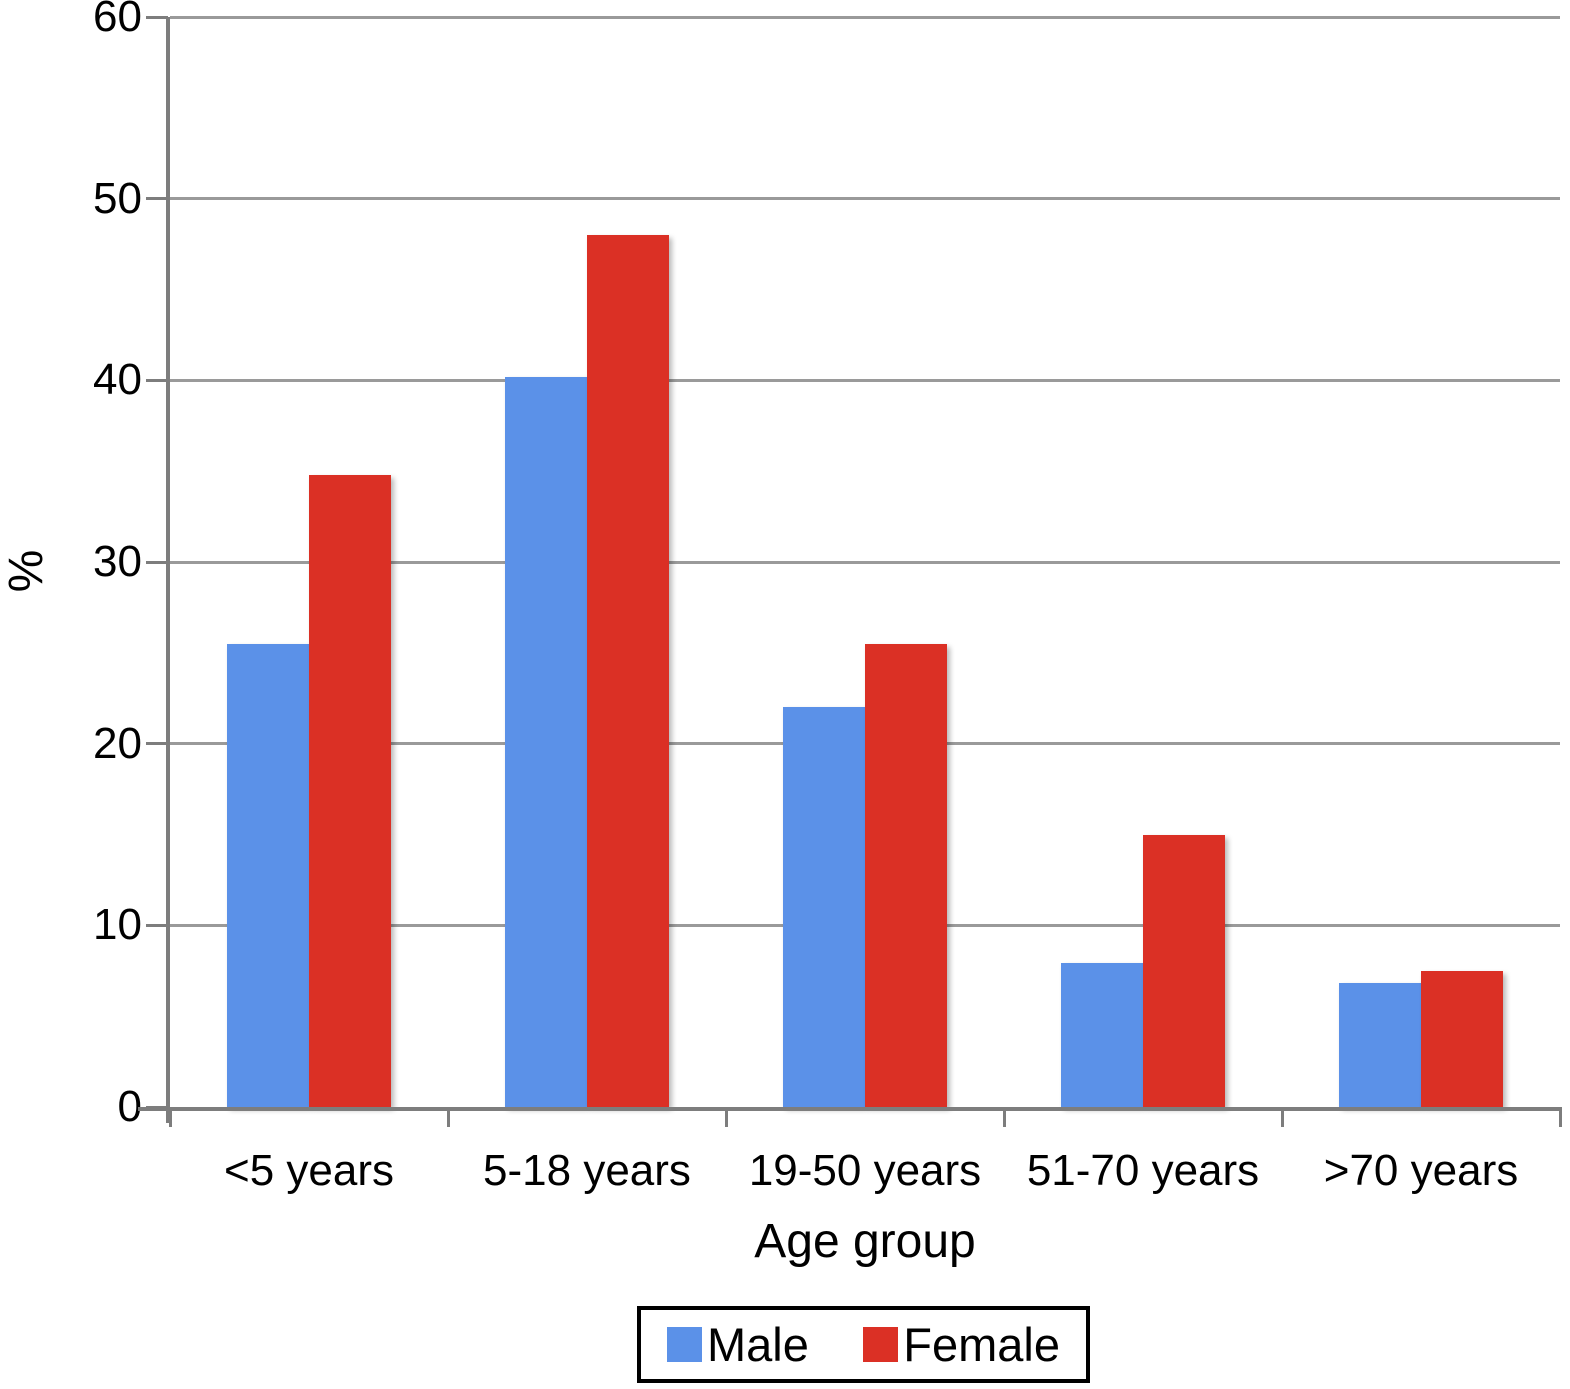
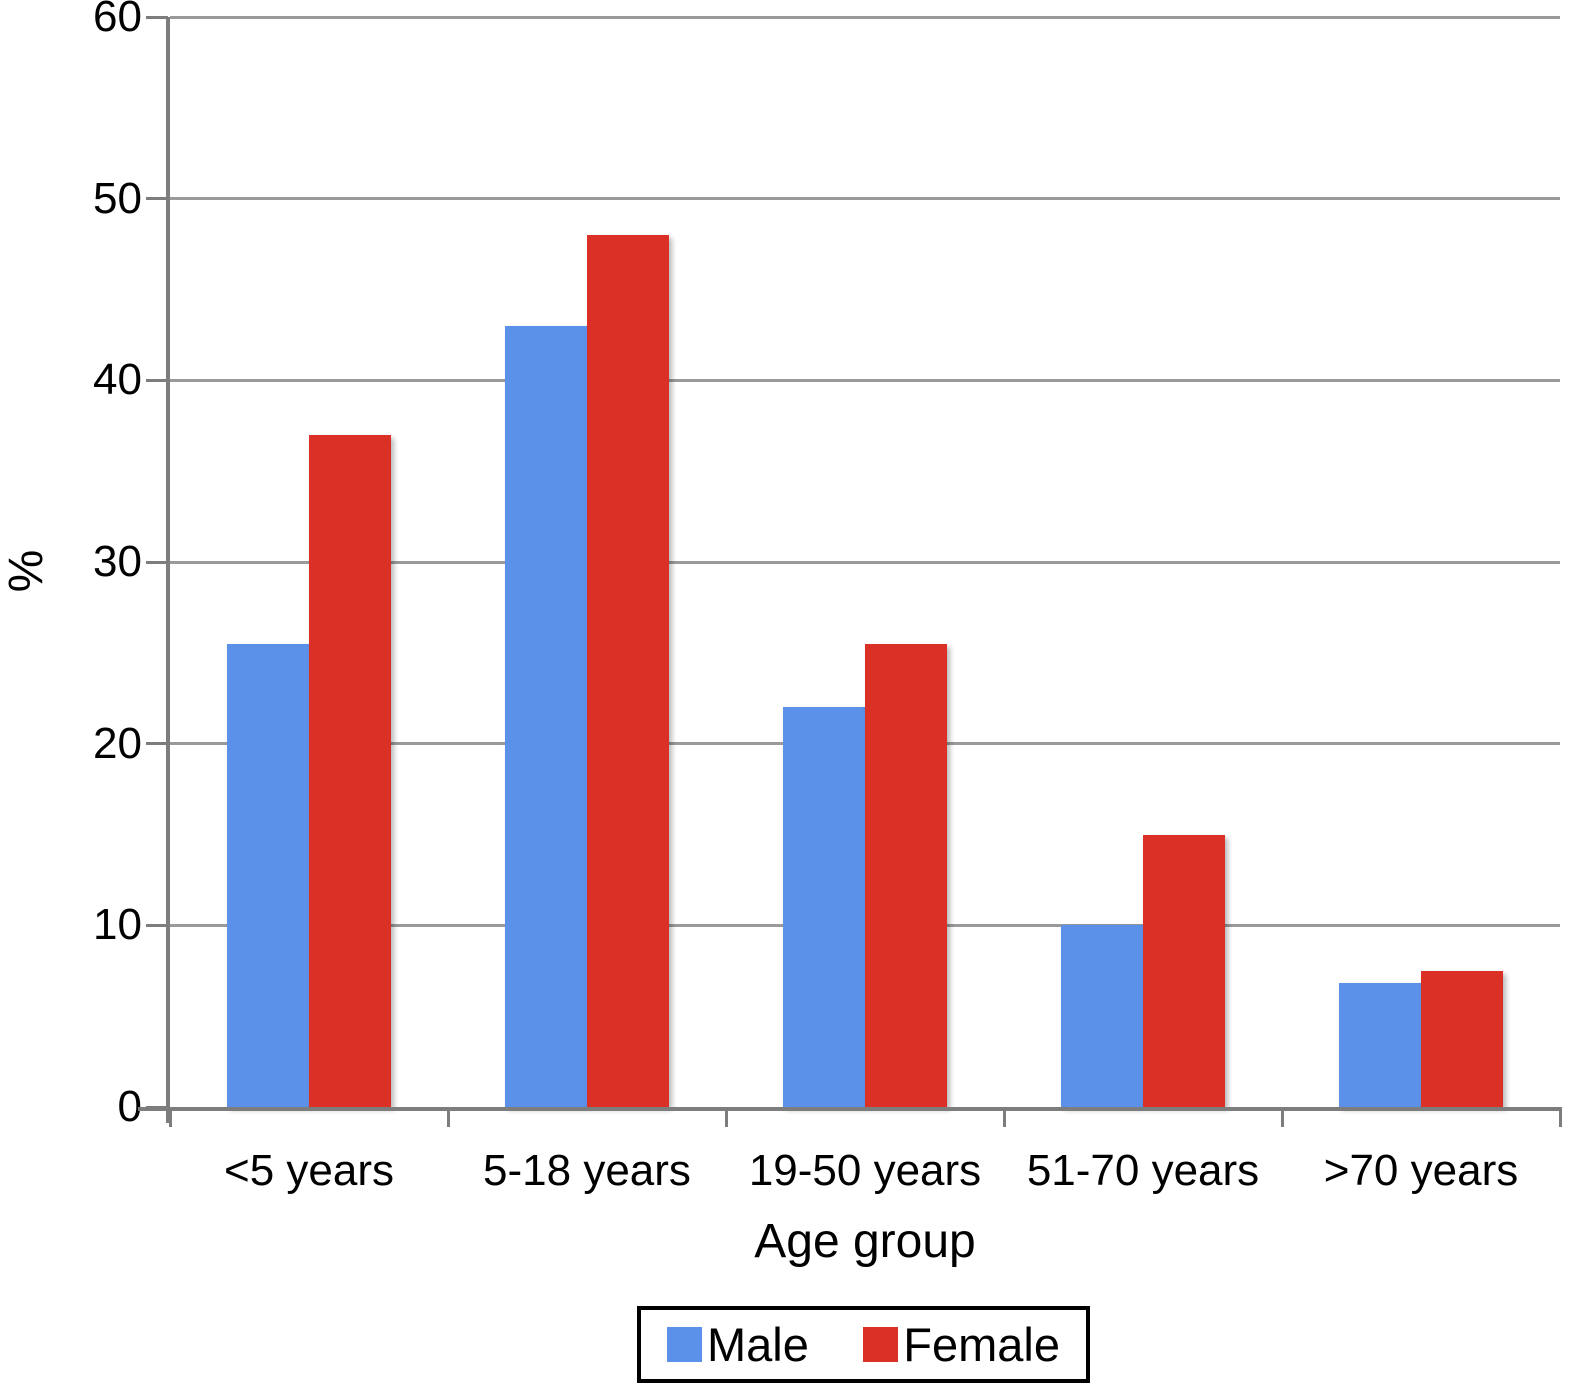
Female/<5 years: 34.8 -> 37.0
Male/5-18 years: 40.2 -> 43.0
Male/51-70 years: 7.9 -> 10.0
